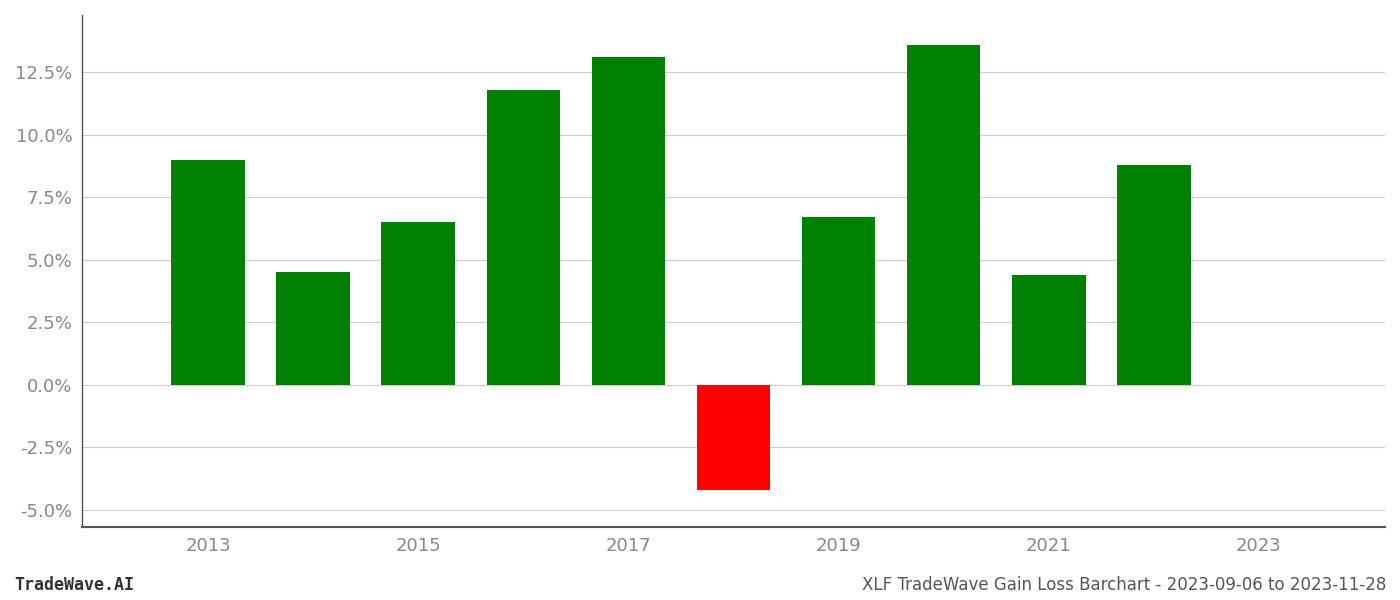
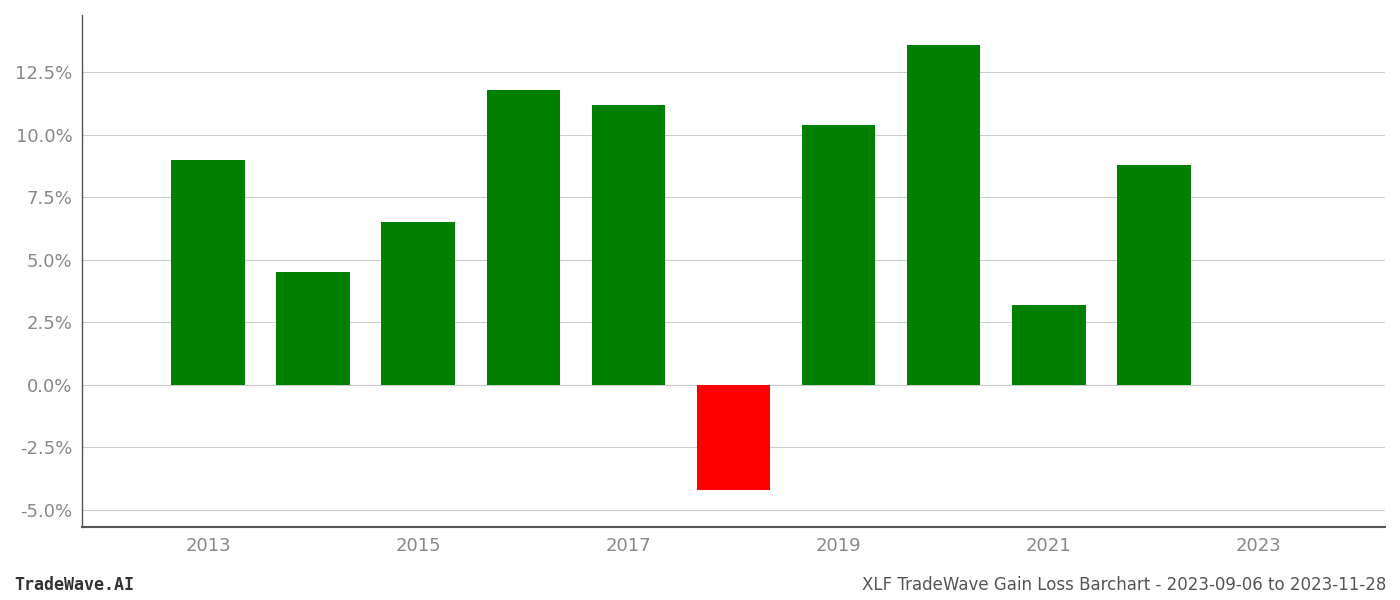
2017: 13.1% -> 11.2%
2019: 6.7% -> 10.4%
2021: 4.4% -> 3.2%
